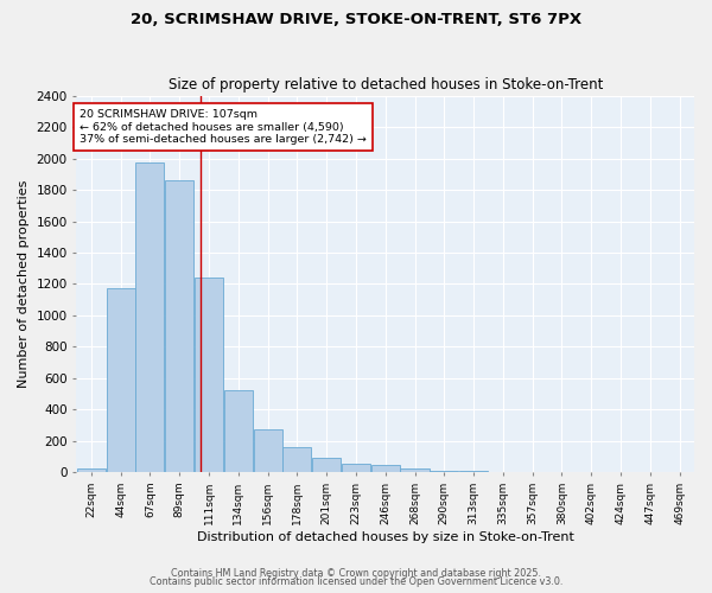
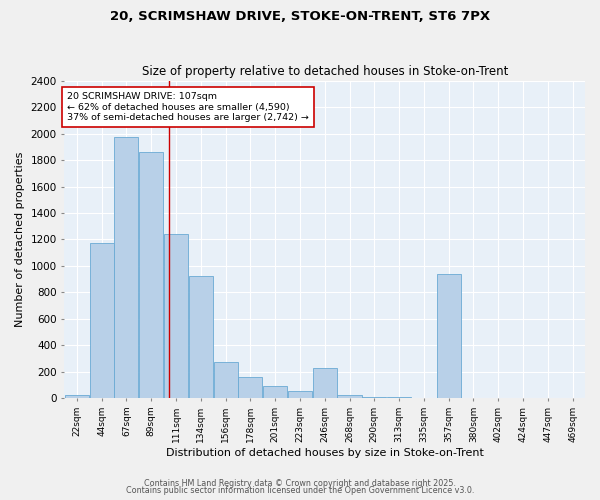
134sqm: 520 -> 920
246sqm: 40 -> 230
357sqm: 0 -> 940
